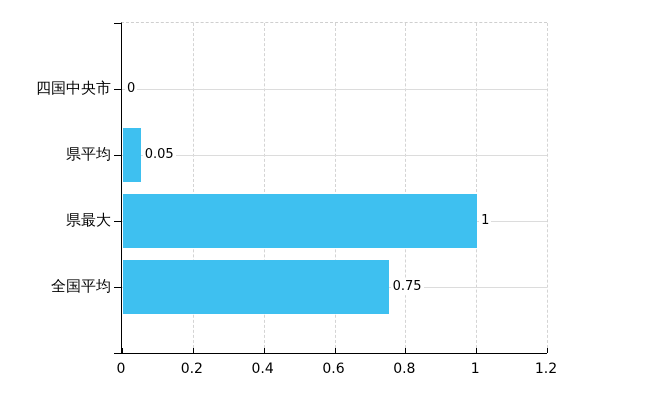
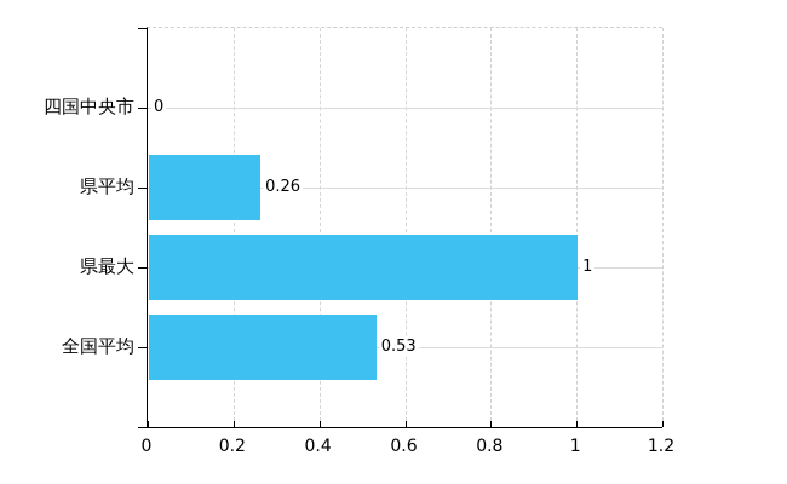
県平均: 0.05 -> 0.26
全国平均: 0.75 -> 0.53
